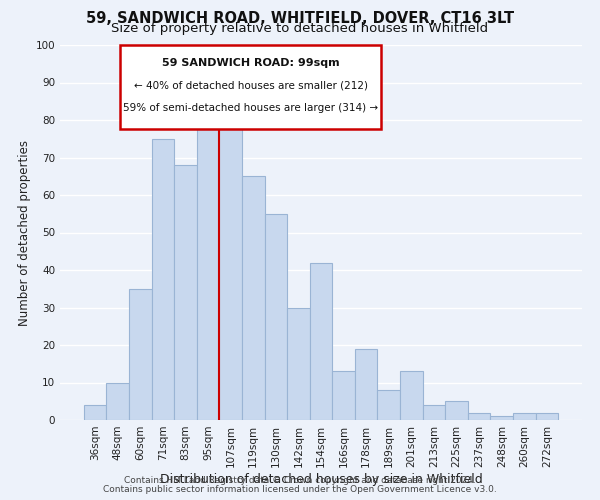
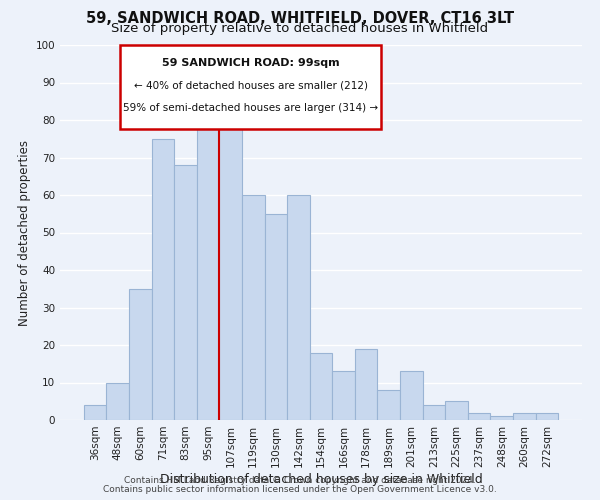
119sqm: 65 -> 60
142sqm: 30 -> 60
154sqm: 42 -> 18
